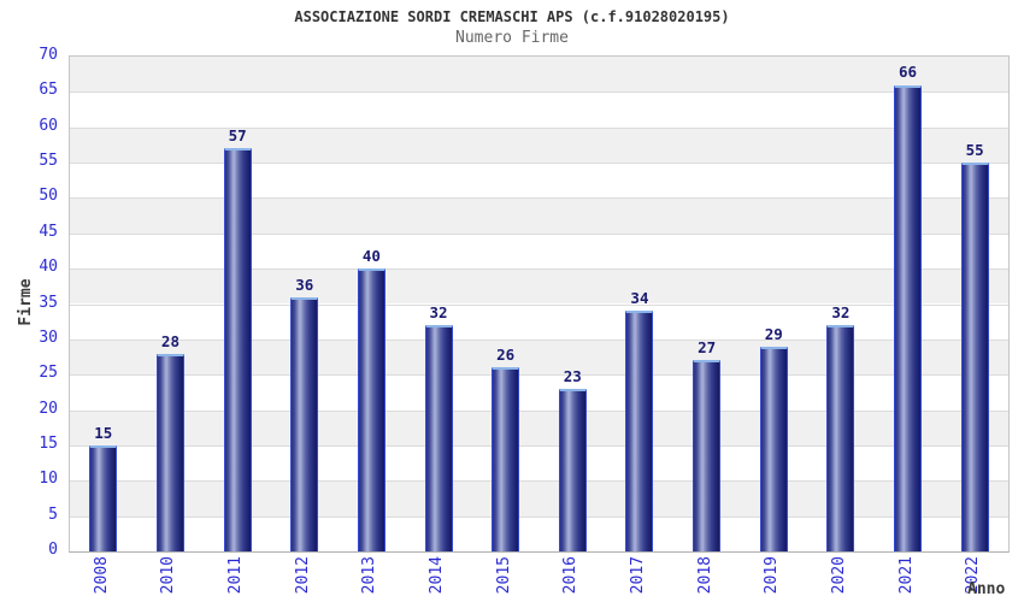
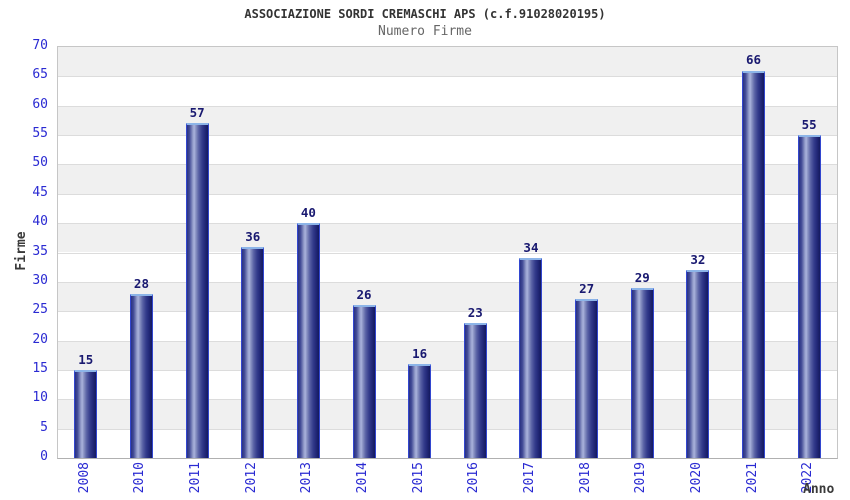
2014: 32 -> 26
2015: 26 -> 16
